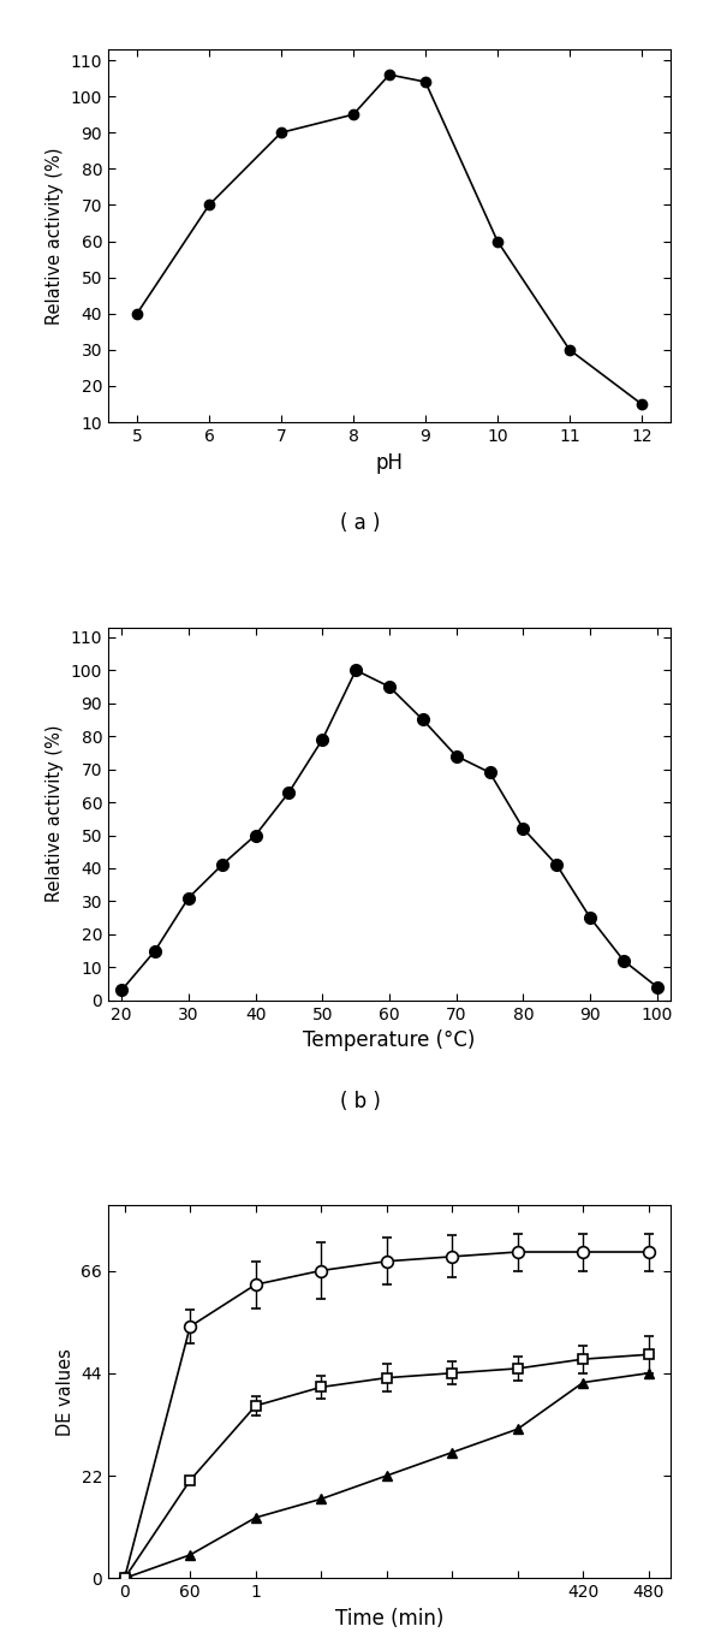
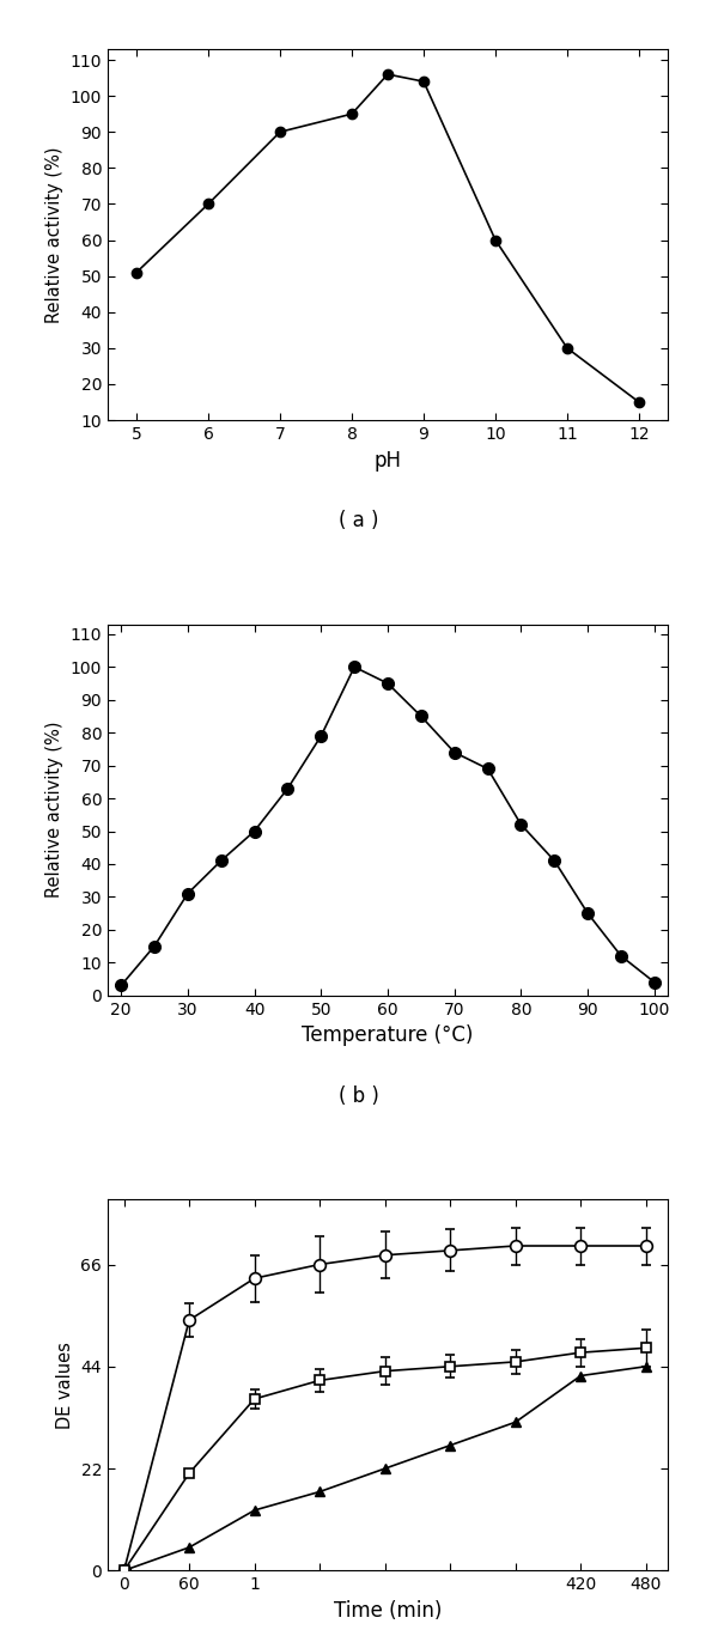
5: 40 -> 51
